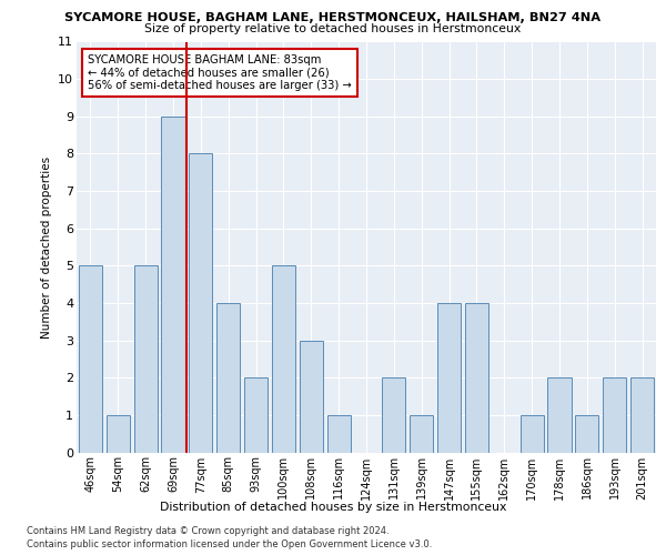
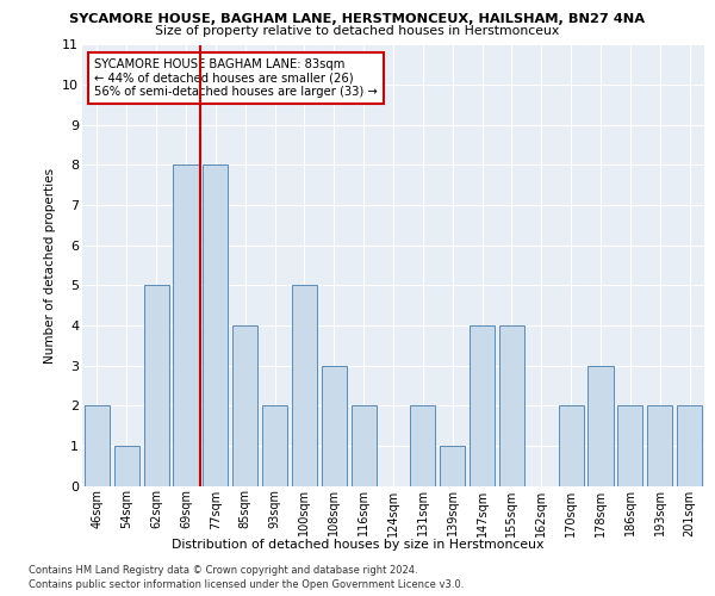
46sqm: 5 -> 2
69sqm: 9 -> 8
116sqm: 1 -> 2
170sqm: 1 -> 2
178sqm: 2 -> 3
186sqm: 1 -> 2
